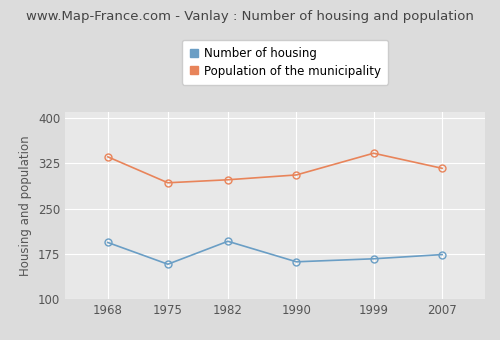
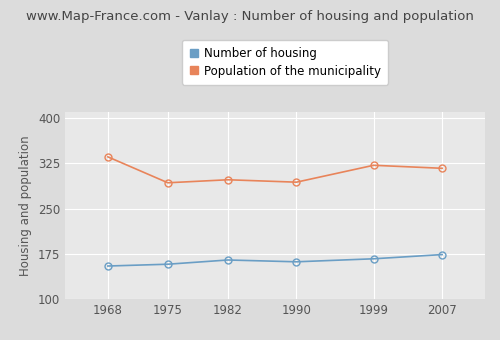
Number of housing/1968: 194 -> 155
Number of housing/1982: 196 -> 165
Population of the municipality/1990: 306 -> 294
Population of the municipality/1999: 342 -> 322
